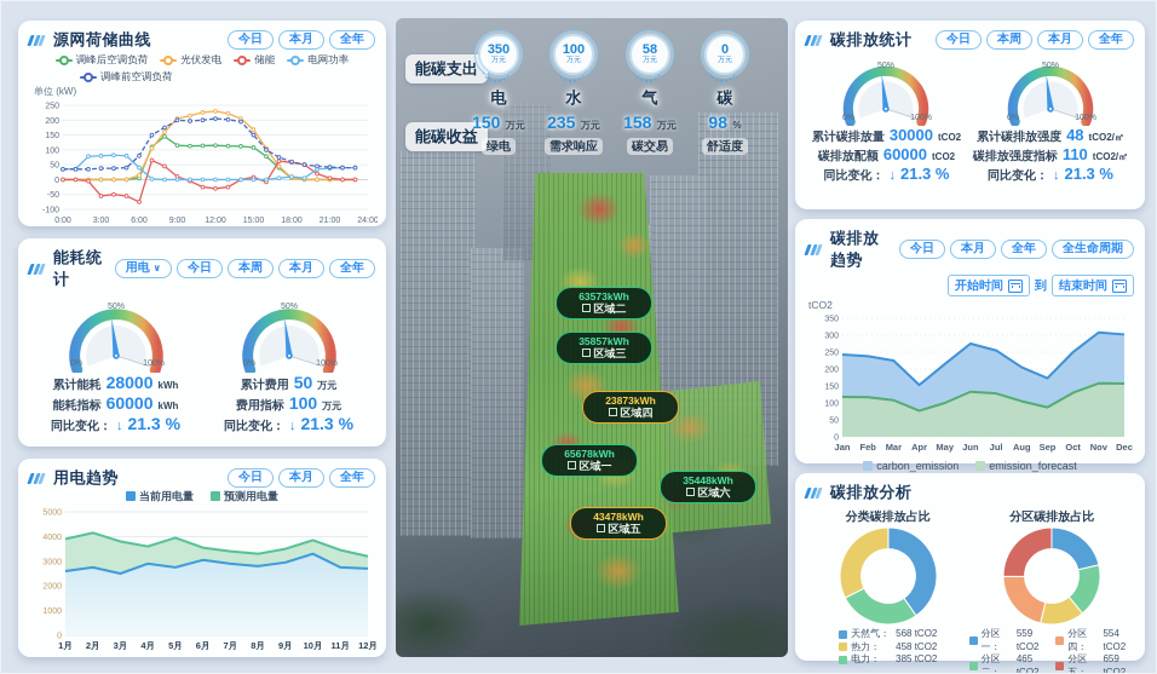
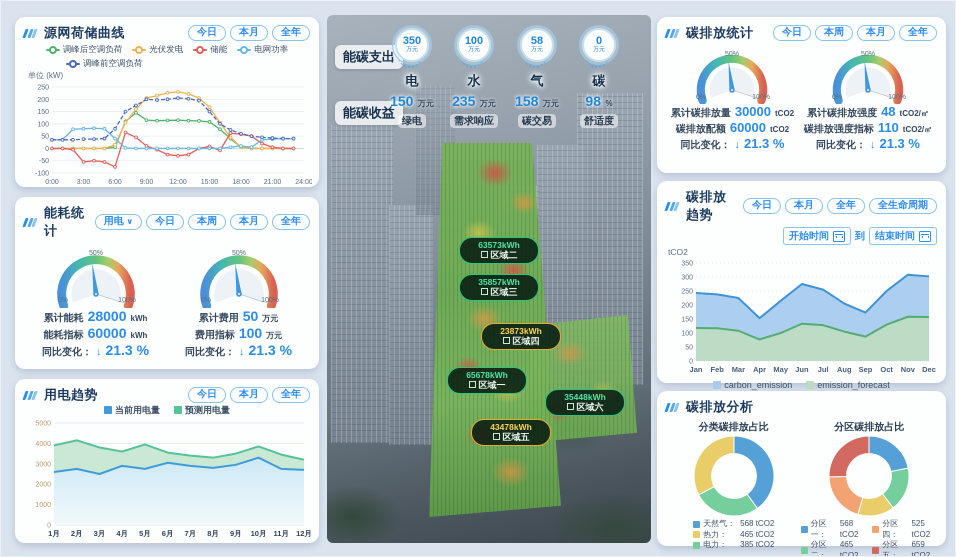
分类碳排放占比/热力：: 458 -> 465
分区碳排放占比/分区一：: 559 -> 568
分区碳排放占比/分区四：: 554 -> 525
